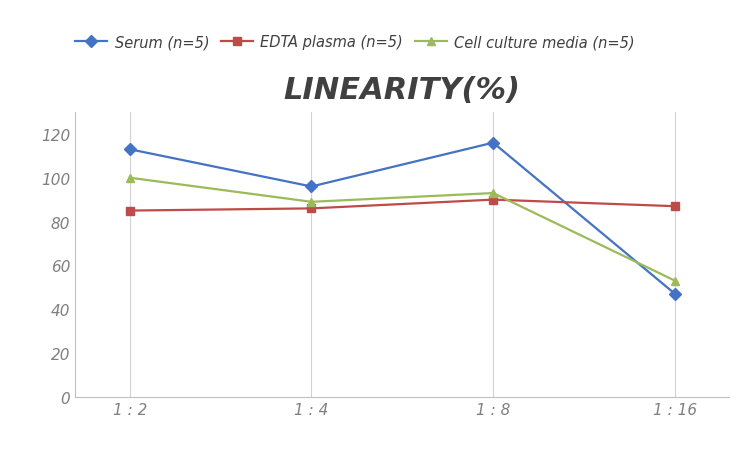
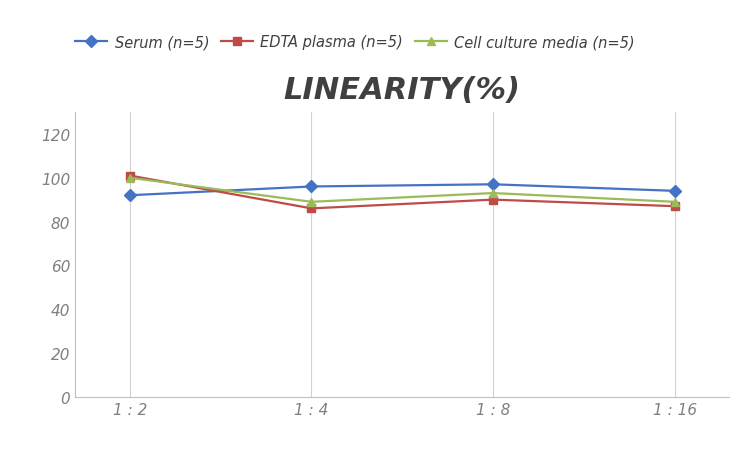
Serum (n=5)/1 : 2: 113 -> 92
EDTA plasma (n=5)/1 : 2: 85 -> 101
Serum (n=5)/1 : 8: 116 -> 97
Serum (n=5)/1 : 16: 47 -> 94
Cell culture media (n=5)/1 : 16: 53 -> 89
